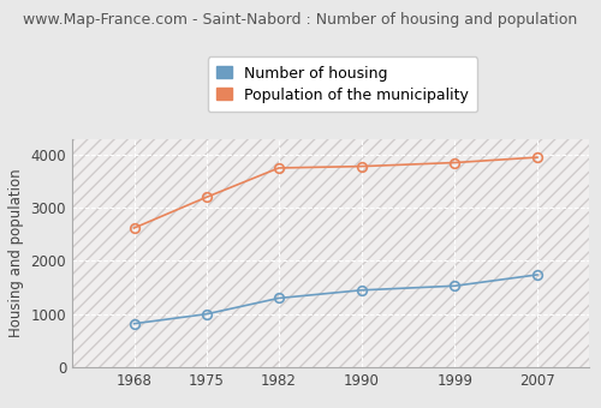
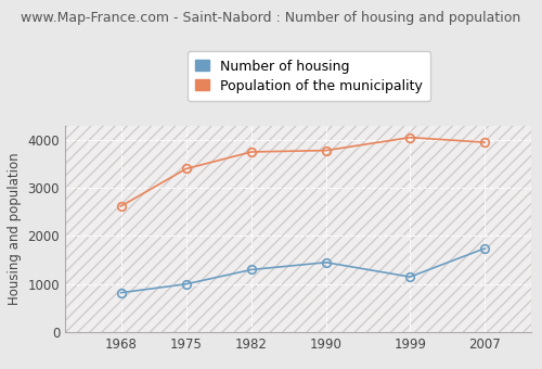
Population of the municipality/1975: 3200 -> 3400
Number of housing/1999: 1530 -> 1150
Population of the municipality/1999: 3850 -> 4050
